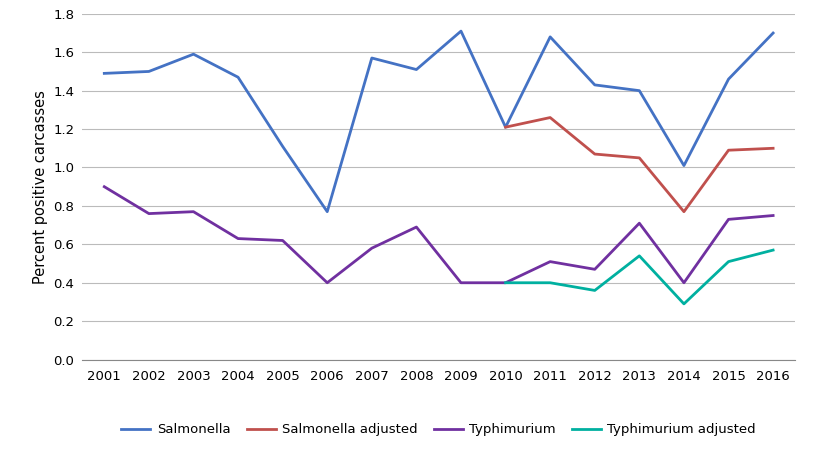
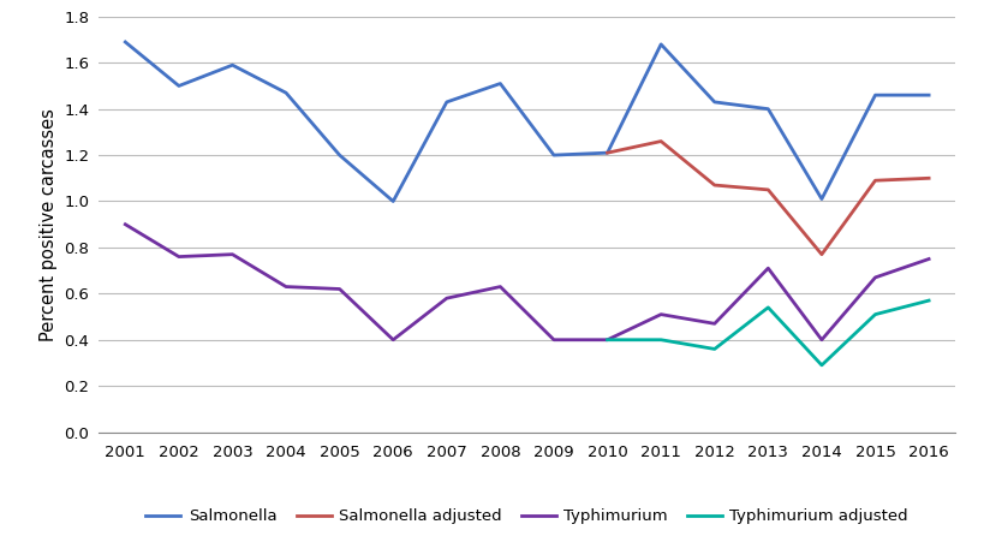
Salmonella/2001: 1.49 -> 1.69
Salmonella/2005: 1.11 -> 1.20
Salmonella/2006: 0.77 -> 1.00
Salmonella/2007: 1.57 -> 1.43
Typhimurium/2008: 0.69 -> 0.63
Salmonella/2009: 1.71 -> 1.20
Typhimurium/2015: 0.73 -> 0.67
Salmonella/2016: 1.70 -> 1.46
